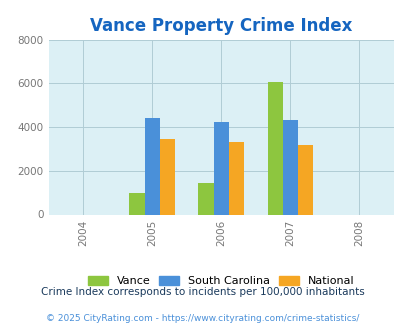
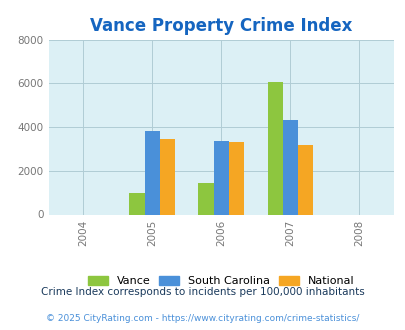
South Carolina/2005: 4400 -> 3800
South Carolina/2006: 4250 -> 3350
